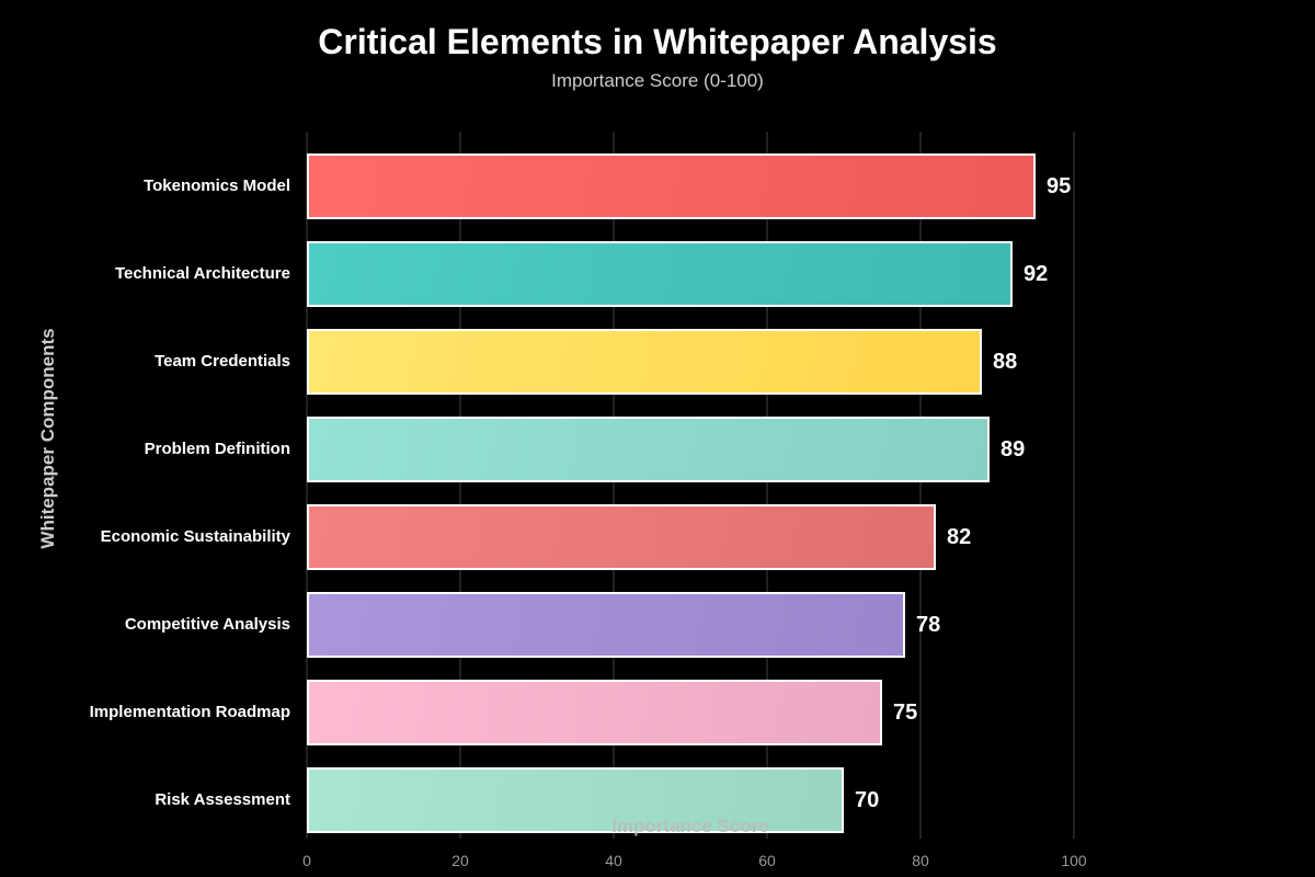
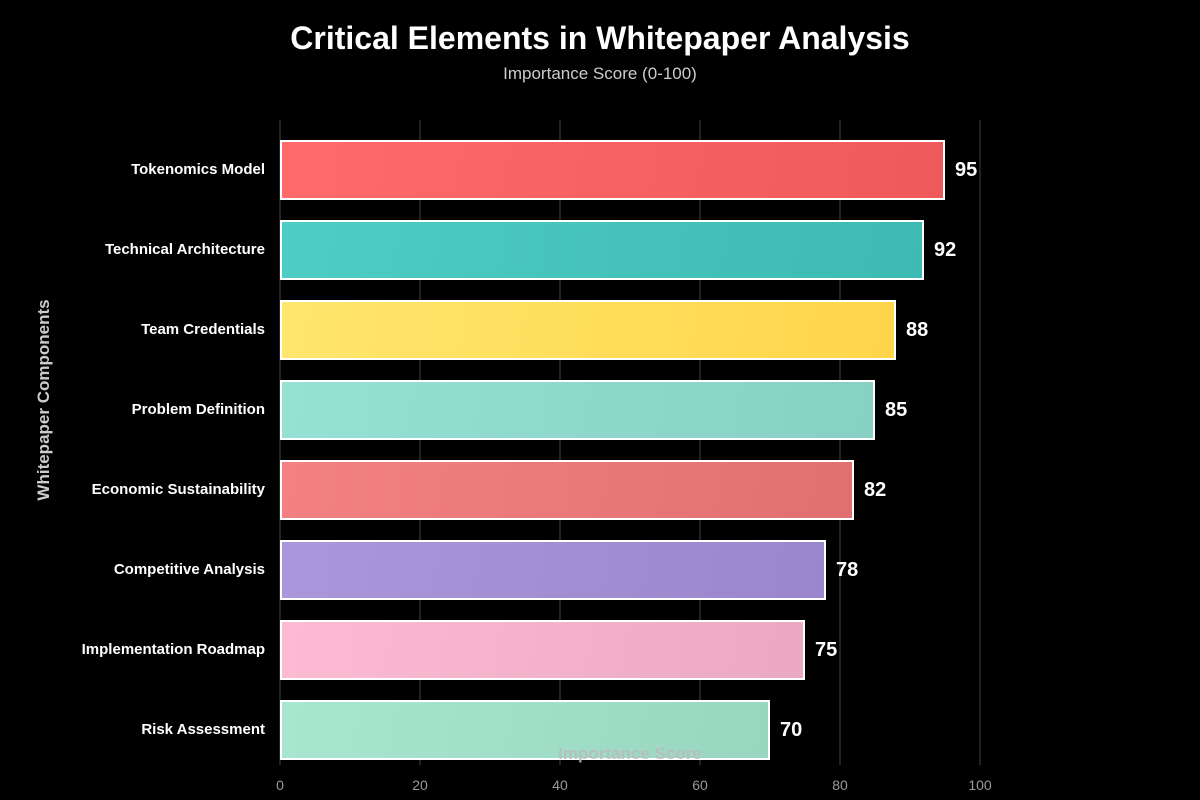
Problem Definition: 89 -> 85
